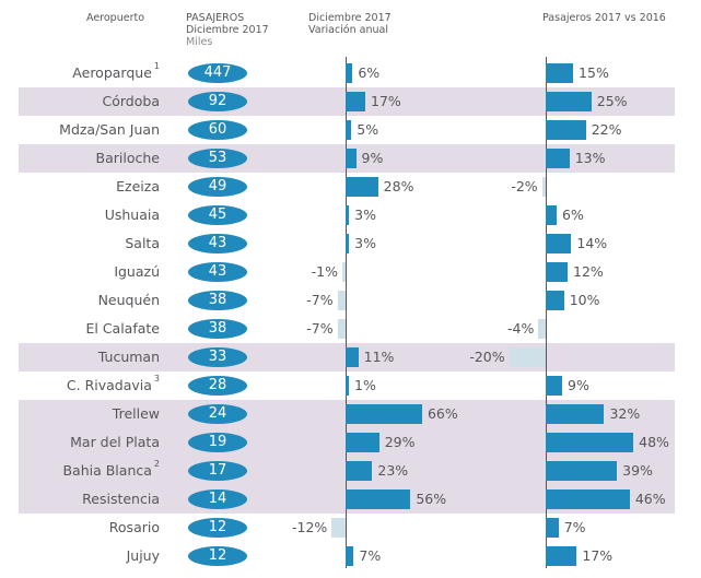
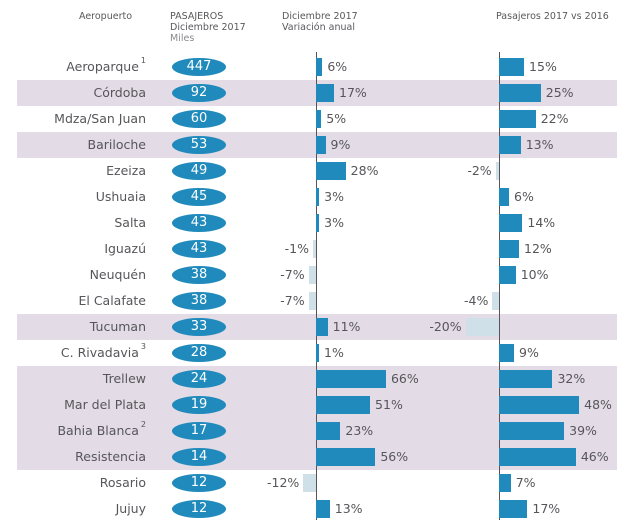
Diciembre 2017 Variación anual/Mar del Plata: 29% -> 51%
Diciembre 2017 Variación anual/Jujuy: 7% -> 13%
